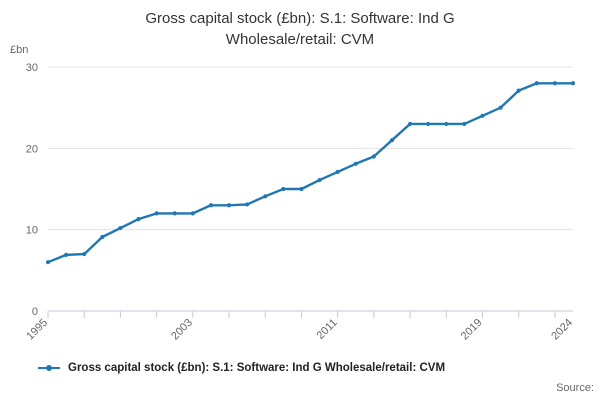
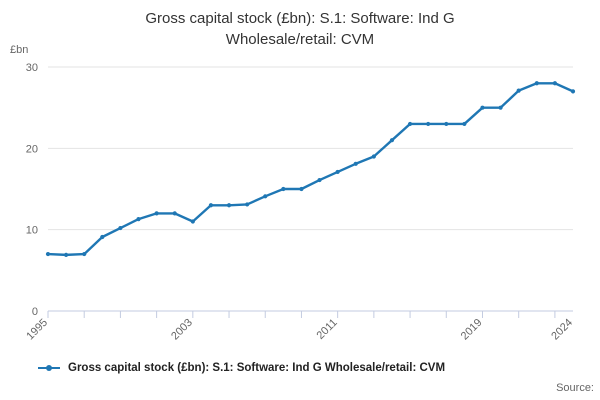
1995: 6 -> 7
2003: 12 -> 11
2019: 24 -> 25
2024: 28 -> 27
